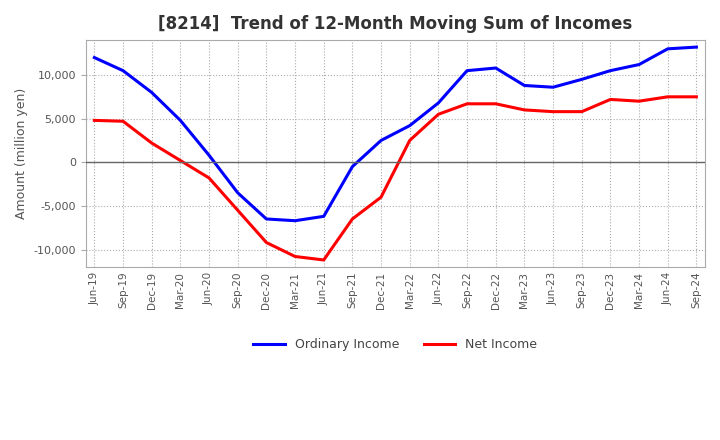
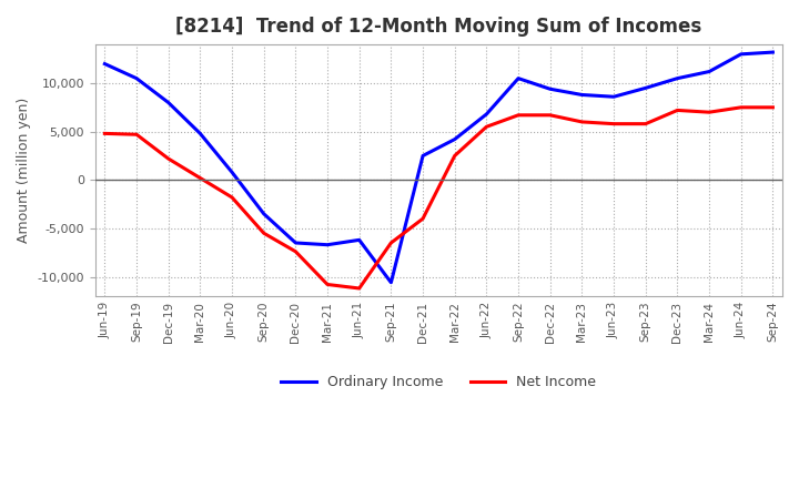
Net Income/Dec-20: -9,200 -> -7,400
Ordinary Income/Sep-21: -500 -> -10,600
Ordinary Income/Dec-22: 10,800 -> 9,400
